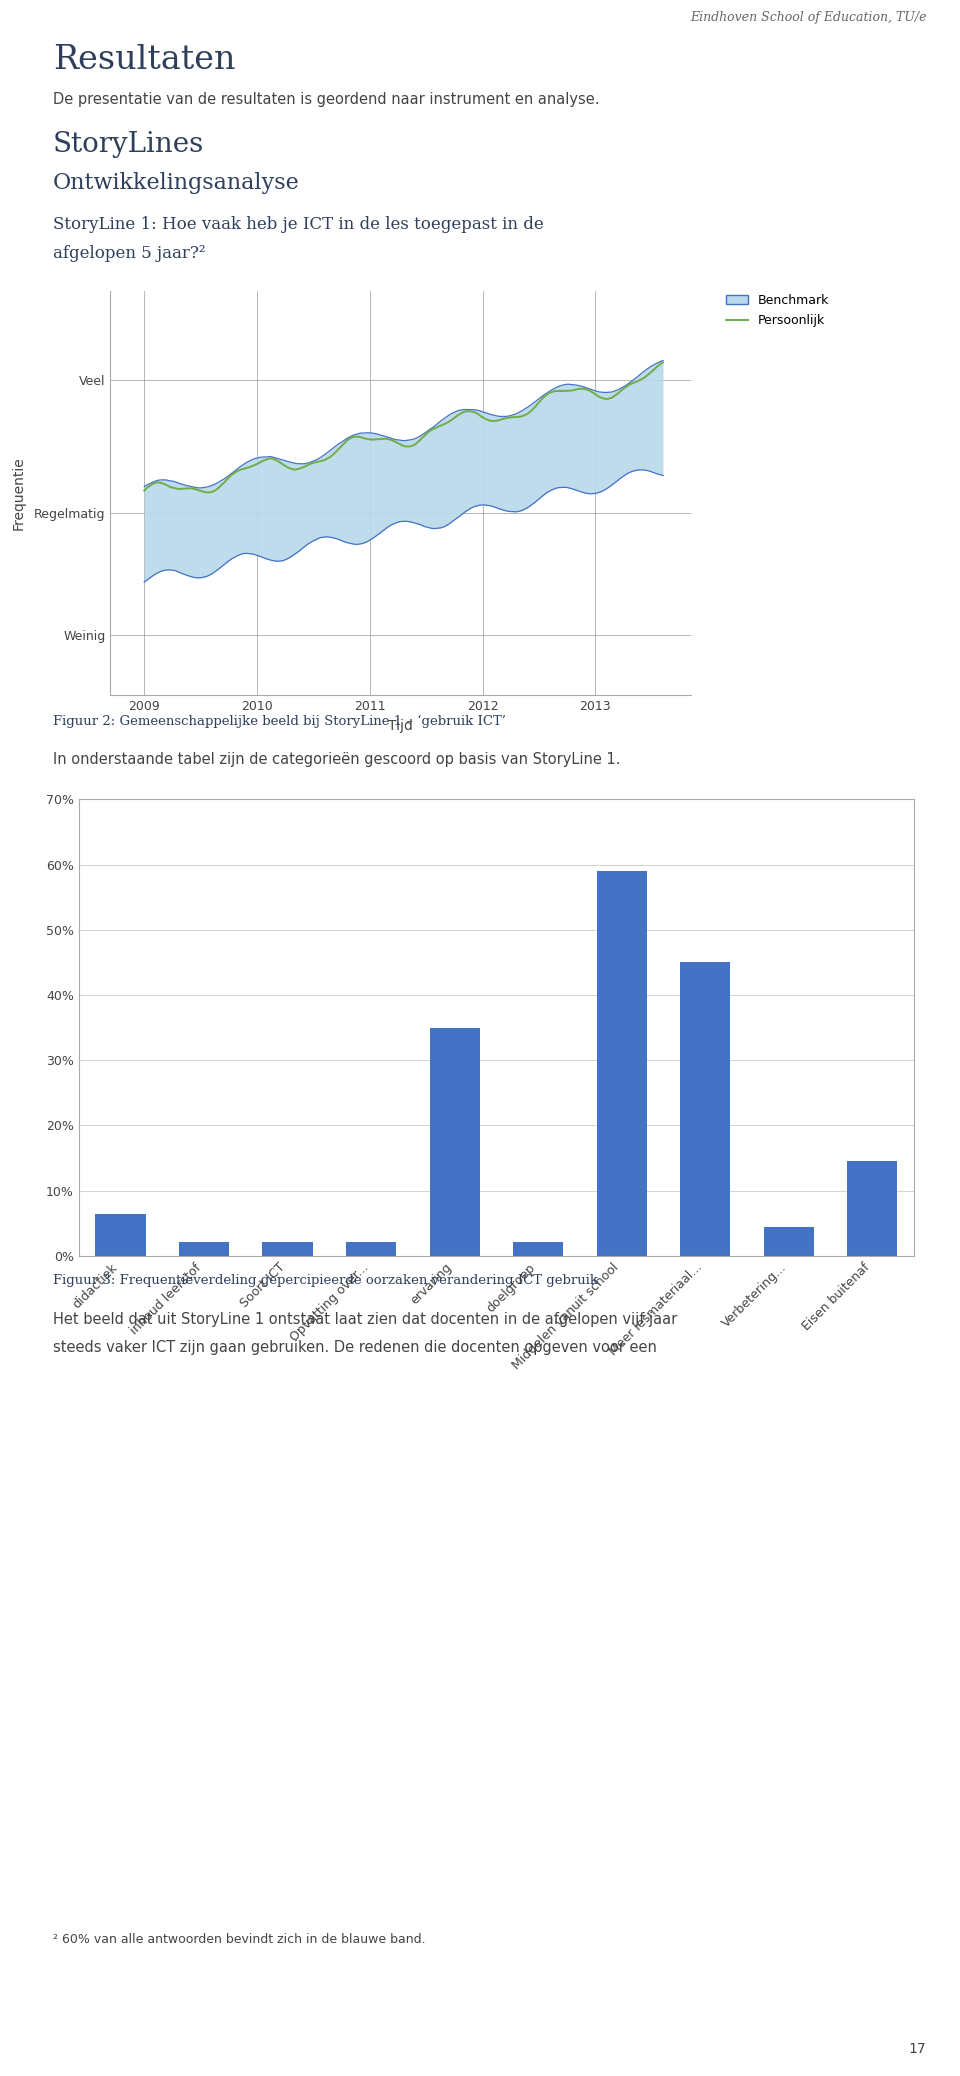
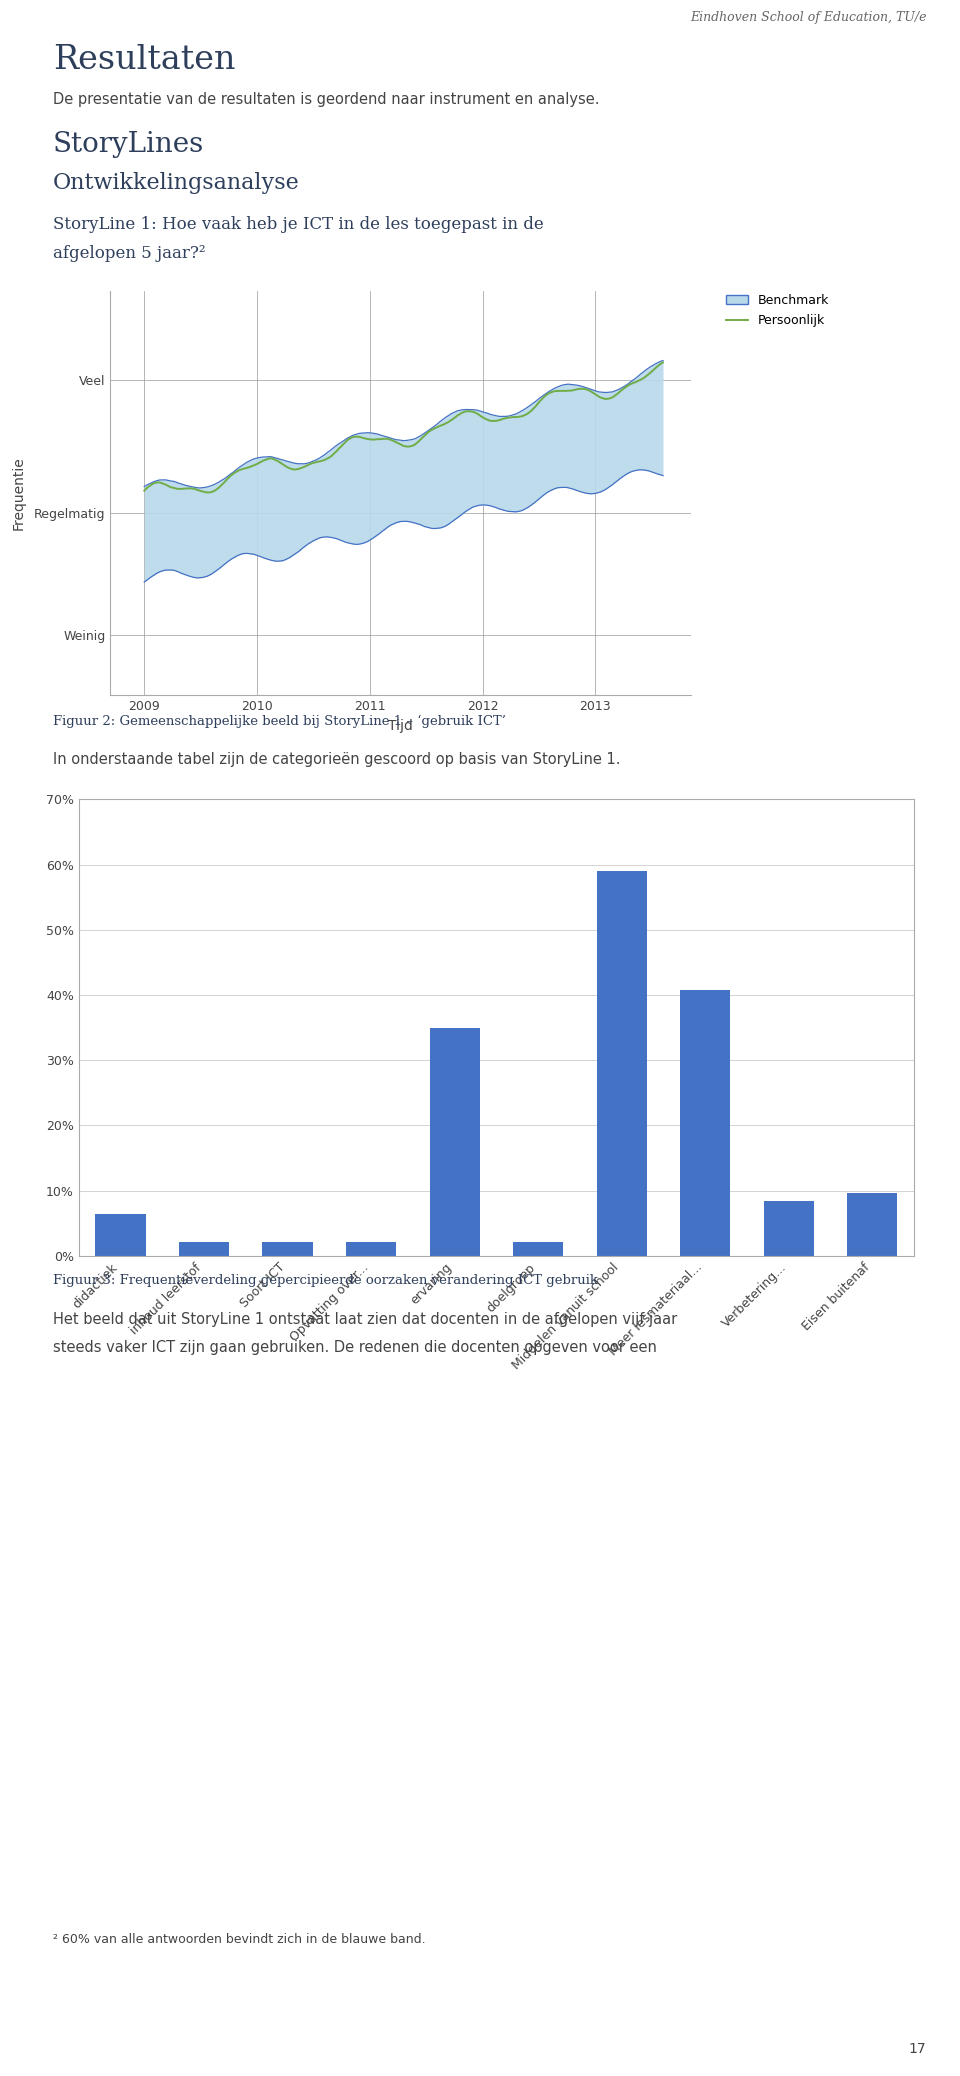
Meer lesmateriaal...: 45.0% -> 40.8%
Verbetering...: 4.5% -> 8.4%
Eisen buitenaf: 14.5% -> 9.6%
